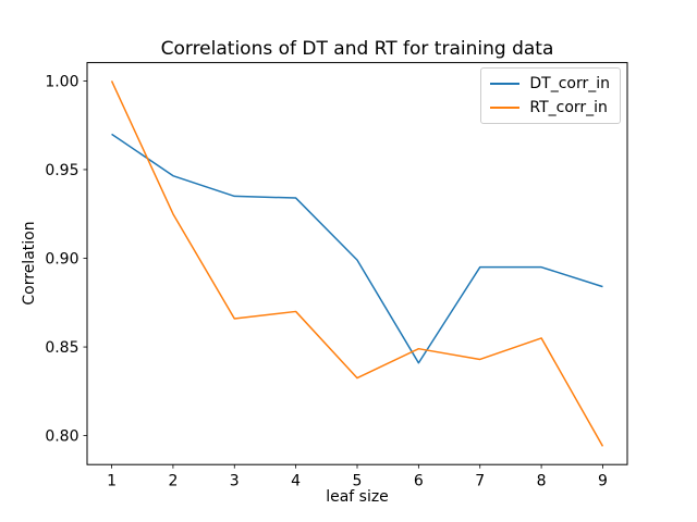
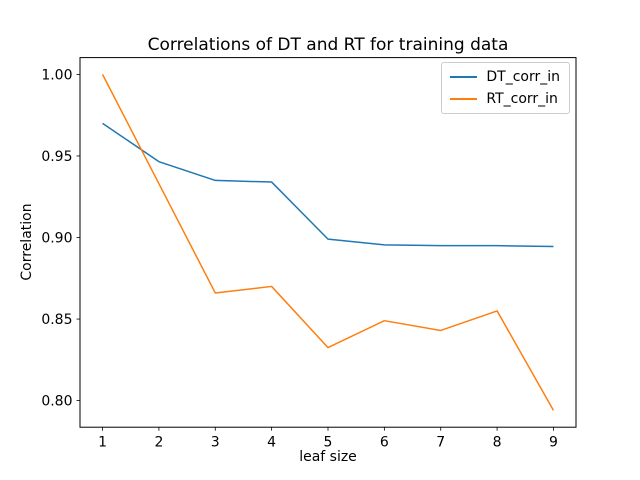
RT_corr_in/2: 0.925 -> 0.933
DT_corr_in/6: 0.841 -> 0.895
DT_corr_in/9: 0.884 -> 0.894
